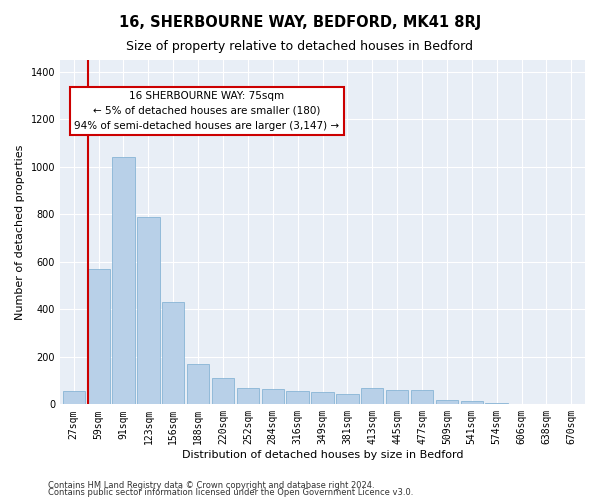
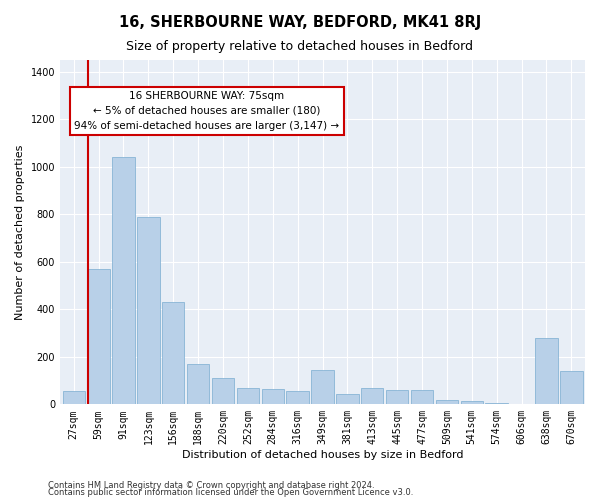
349sqm: 50 -> 145
638sqm: 1 -> 280
670sqm: 1 -> 140
